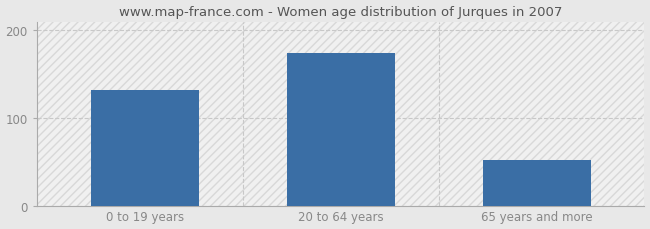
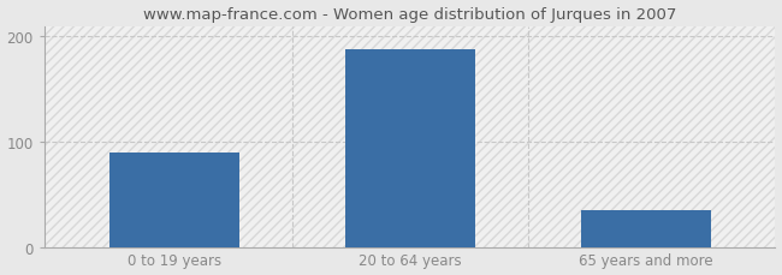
0 to 19 years: 132 -> 90
20 to 64 years: 174 -> 188
65 years and more: 52 -> 35
